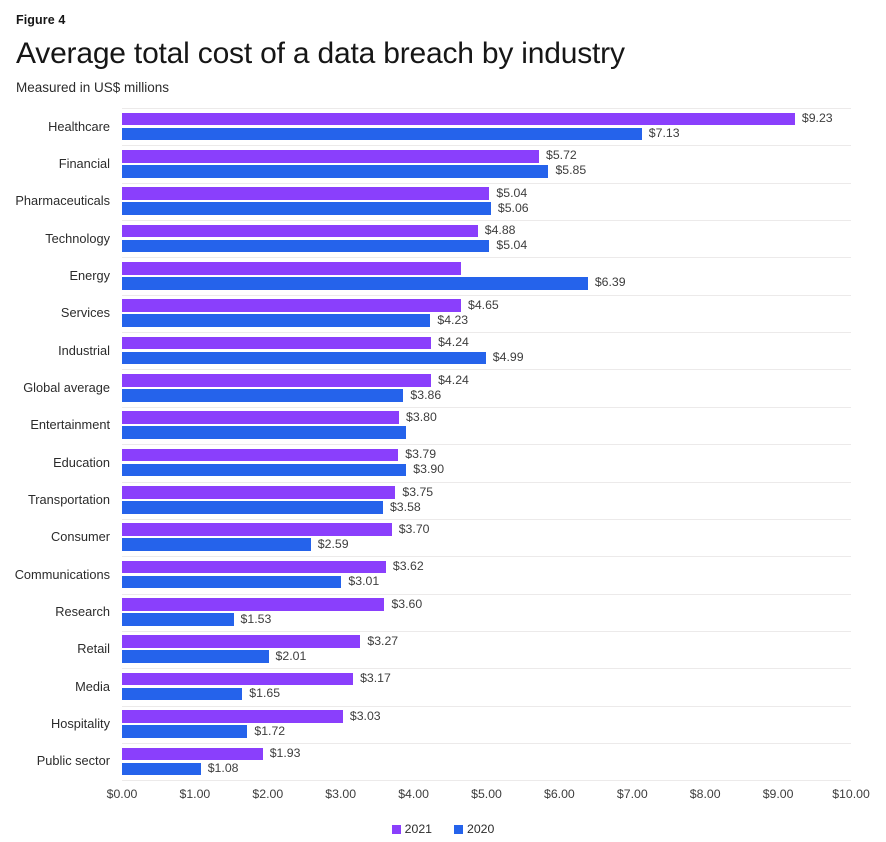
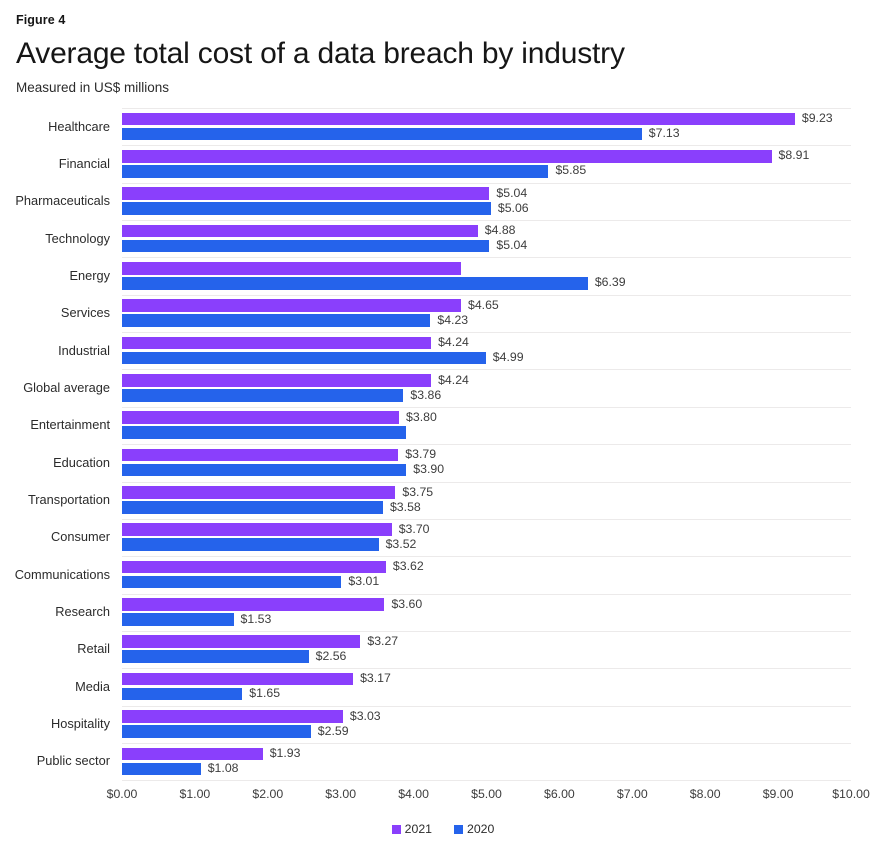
2021/Financial: $5.72 -> $8.91
2020/Consumer: $2.59 -> $3.52
2020/Retail: $2.01 -> $2.56
2020/Hospitality: $1.72 -> $2.59
